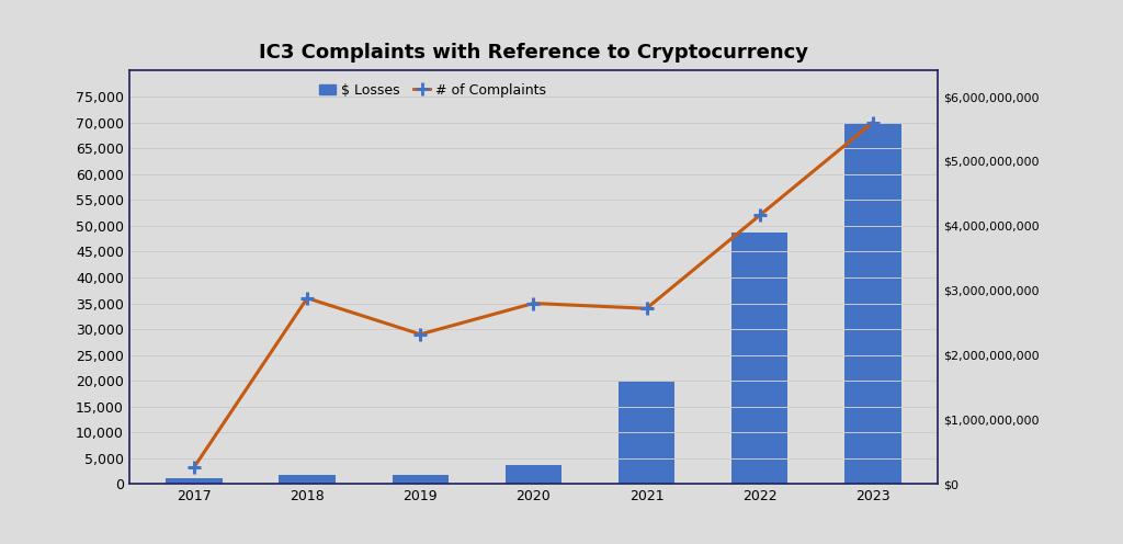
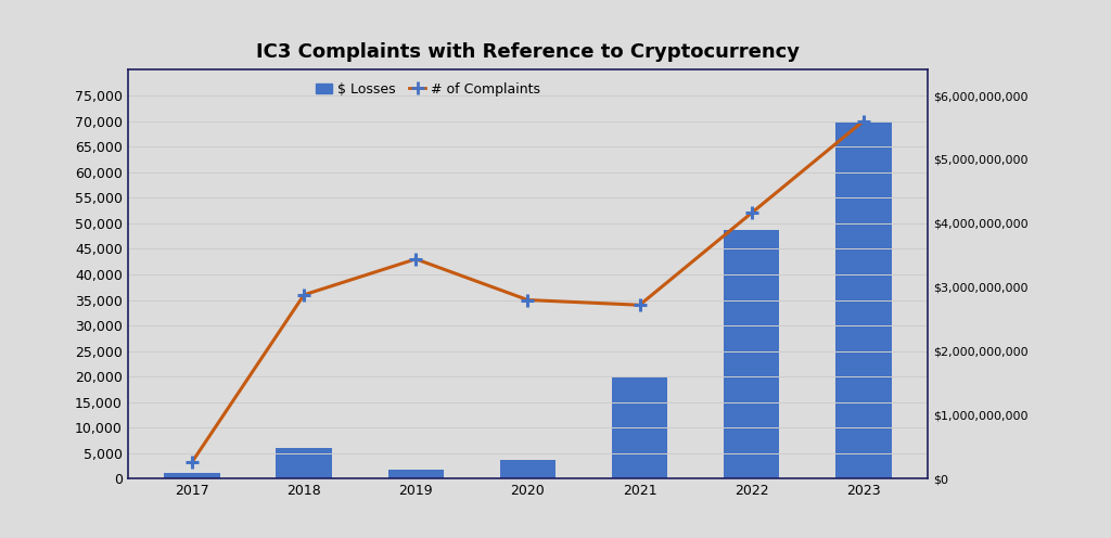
$ Losses/2018: $150,000,000 -> $480,000,000
# of Complaints/2019: 29,000 -> 43,000
